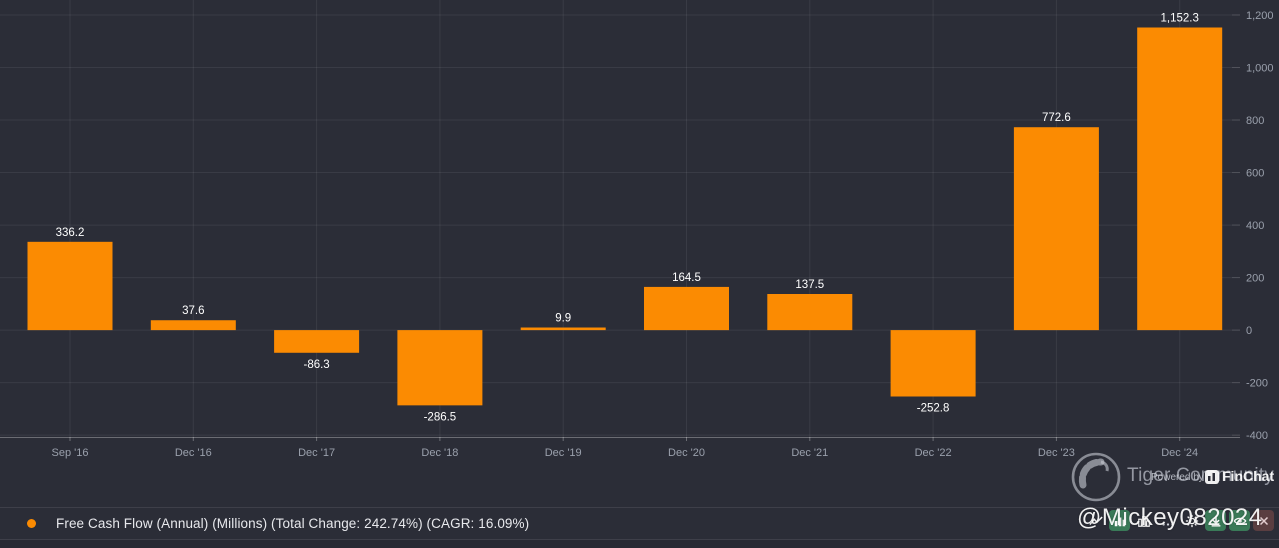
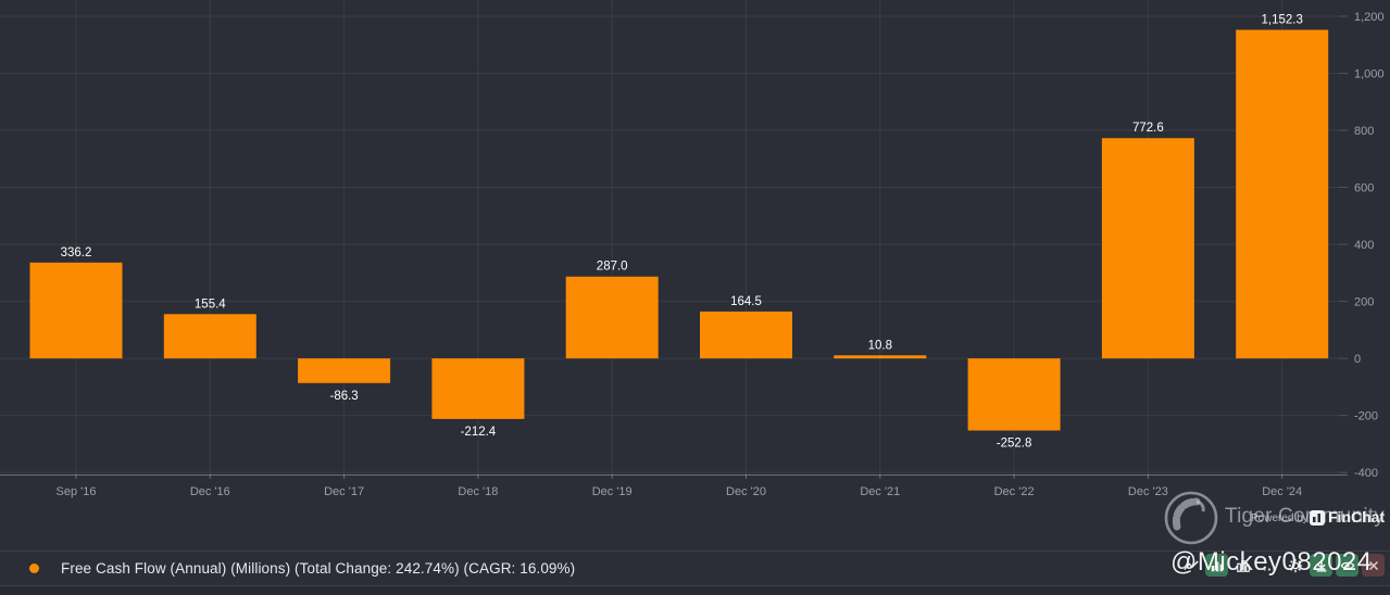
Dec '16: 37.6 -> 155.4
Dec '18: -286.5 -> -212.4
Dec '19: 9.9 -> 287.0
Dec '21: 137.5 -> 10.8
